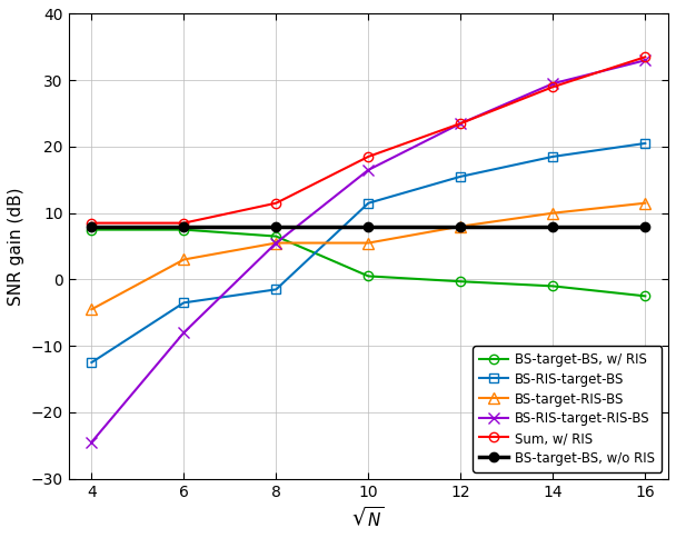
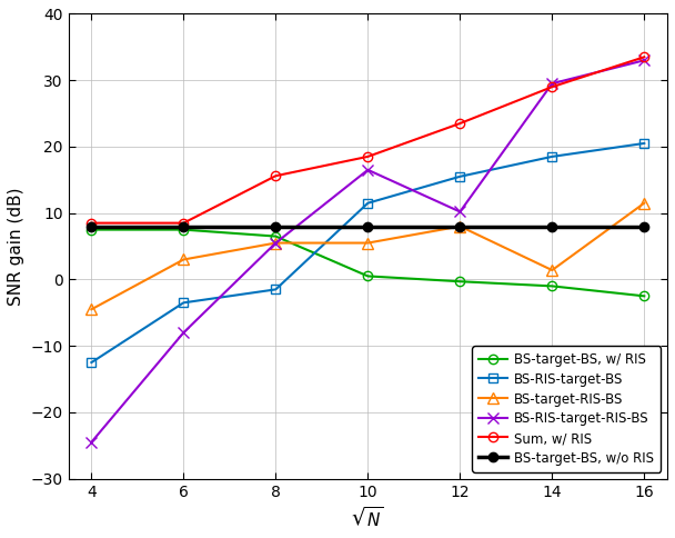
Sum, w/ RIS/8: 11.5 -> 15.6
BS-RIS-target-RIS-BS/12: 23.5 -> 10.2
BS-target-RIS-BS/14: 10.0 -> 1.4
